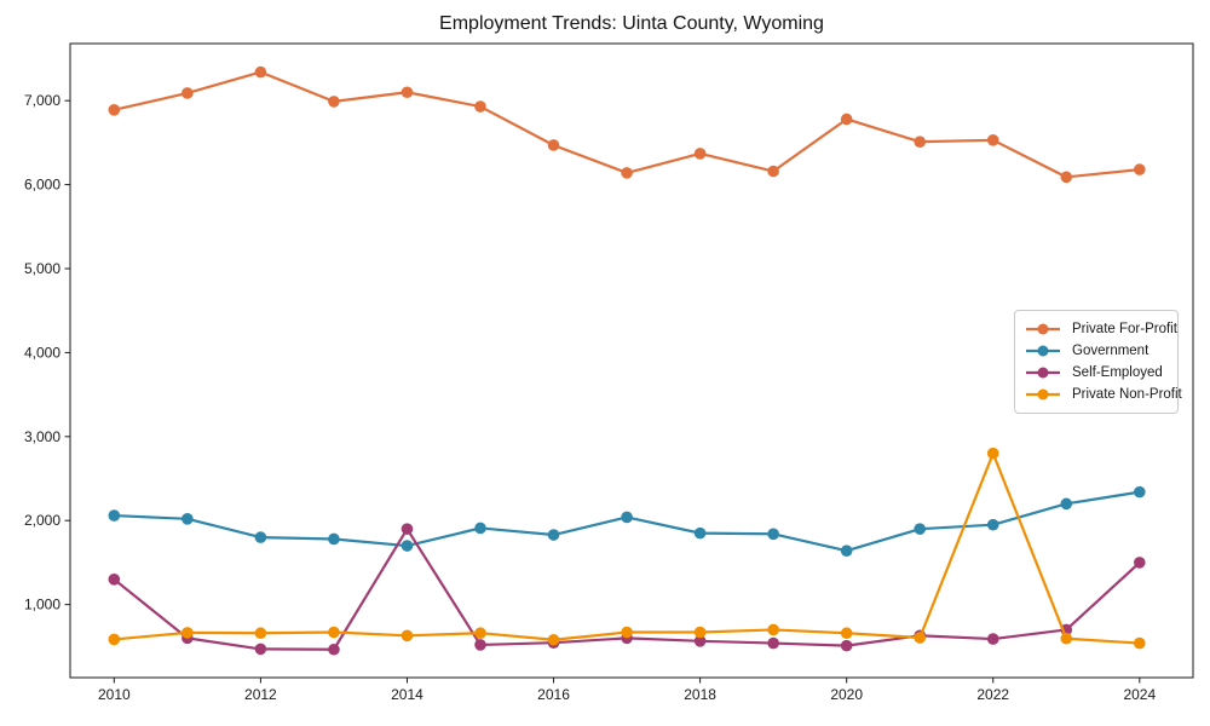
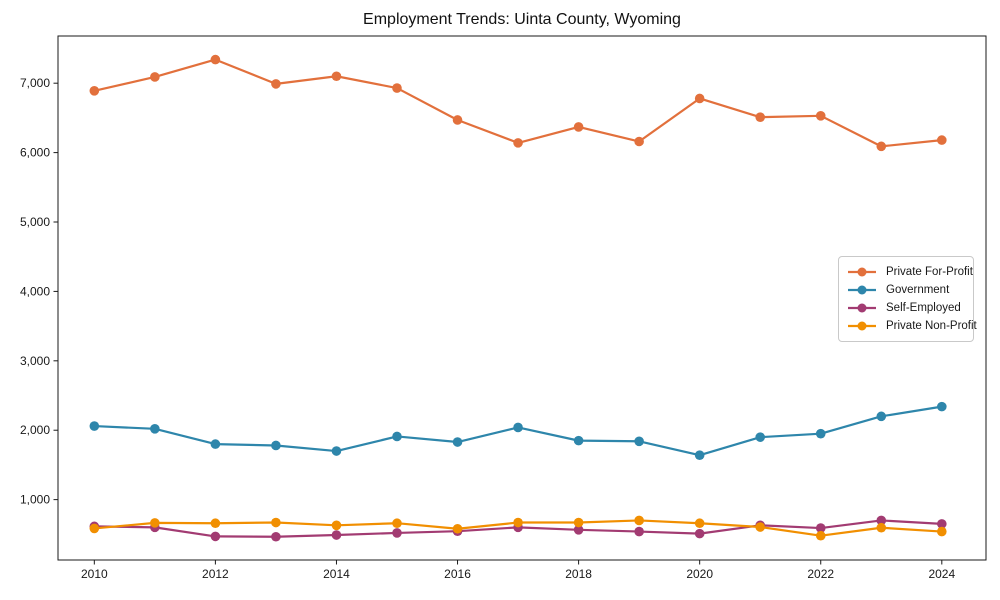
Self-Employed/2010: 1300 -> 600
Self-Employed/2014: 1900 -> 500
Private Non-Profit/2022: 2800 -> 500
Self-Employed/2024: 1500 -> 600
